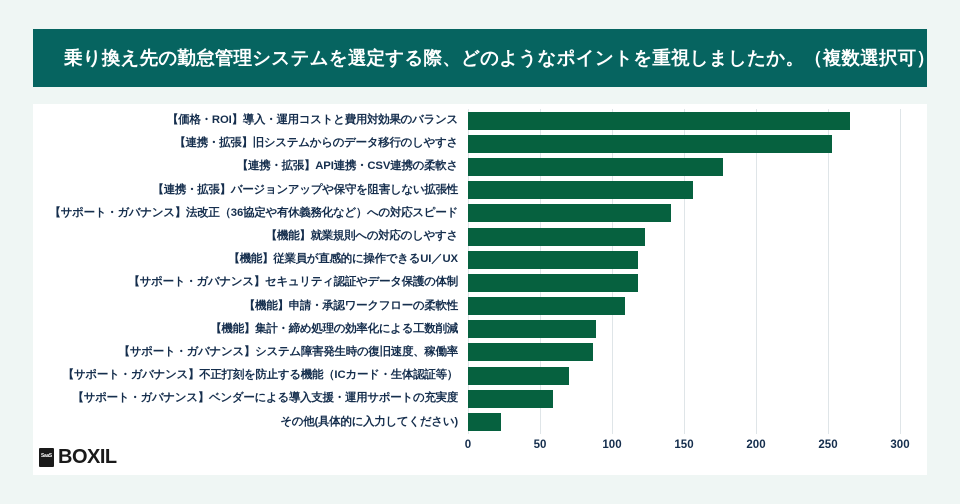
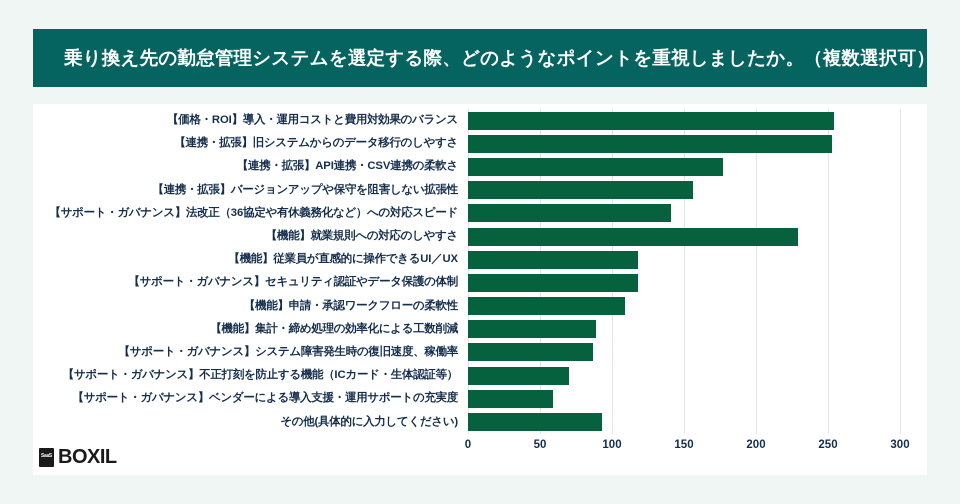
【価格・ROI】導入・運用コストと費用対効果のバランス: 265 -> 254
【機能】就業規則への対応のしやすさ: 123 -> 229
その他(具体的に入力してください): 23 -> 93
